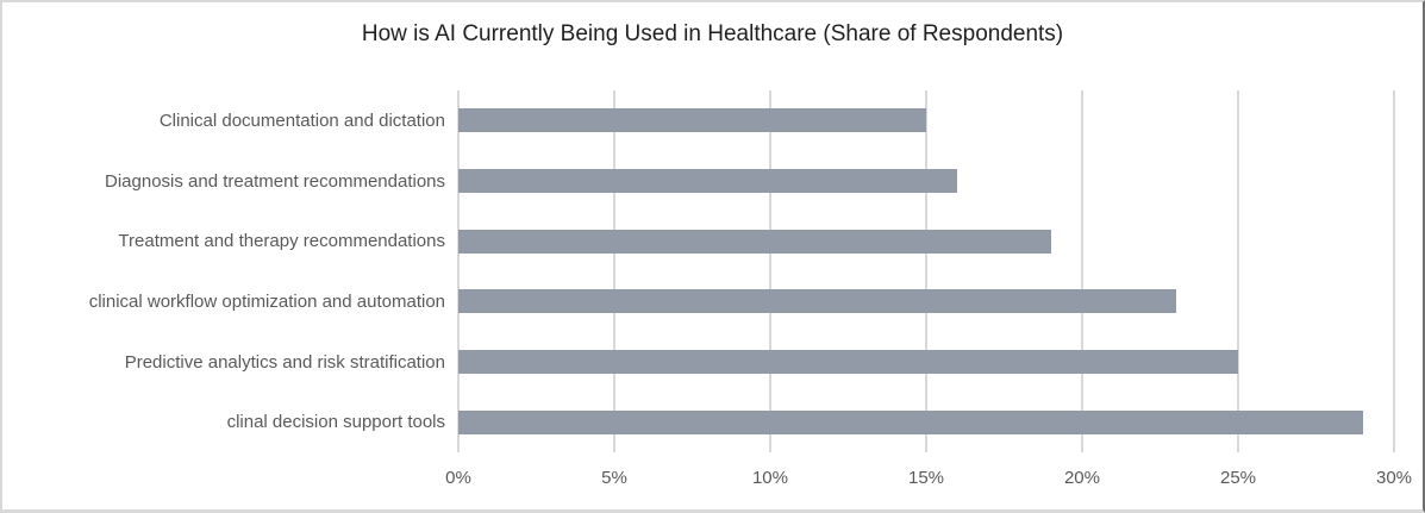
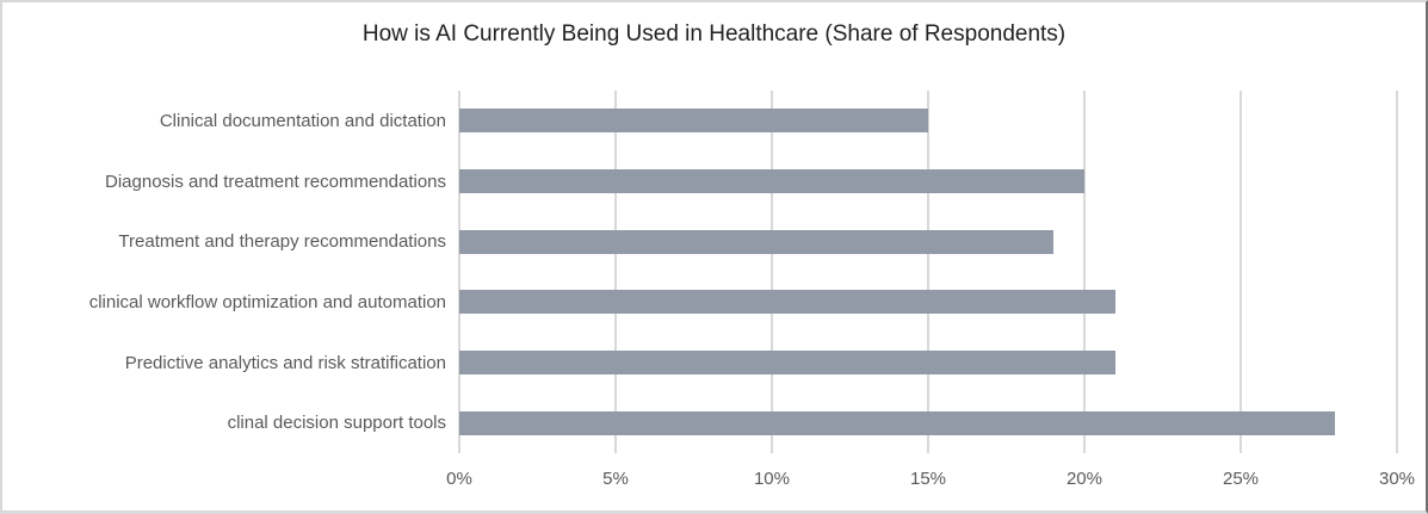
Diagnosis and treatment recommendations: 16% -> 20%
clinical workflow optimization and automation: 23% -> 21%
Predictive analytics and risk stratification: 25% -> 21%
clinal decision support tools: 29% -> 28%
